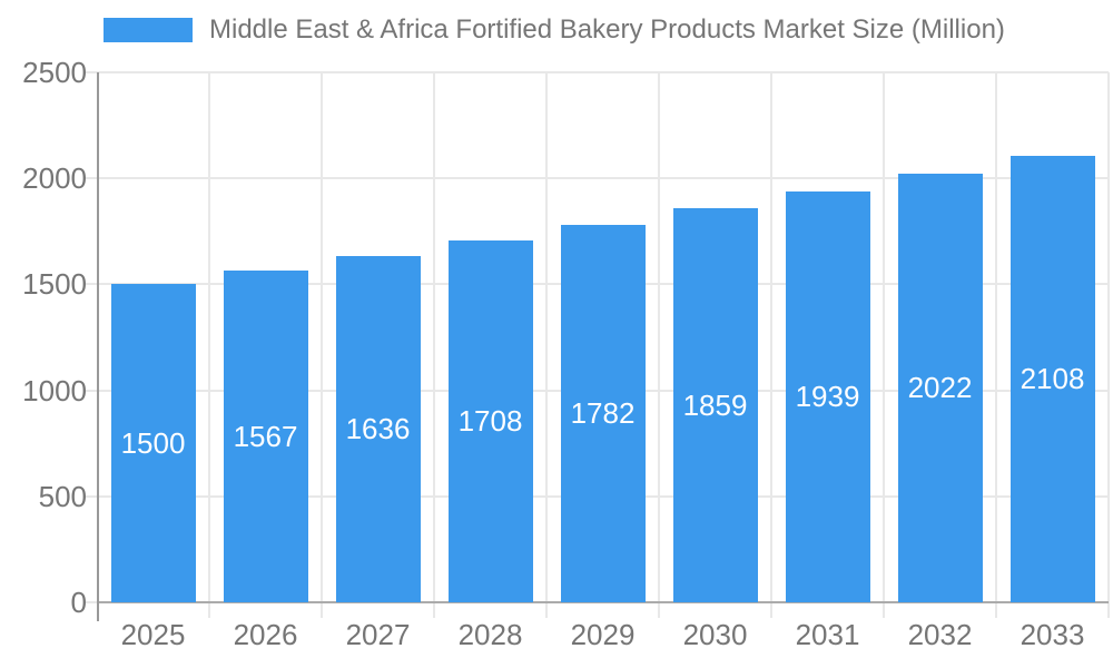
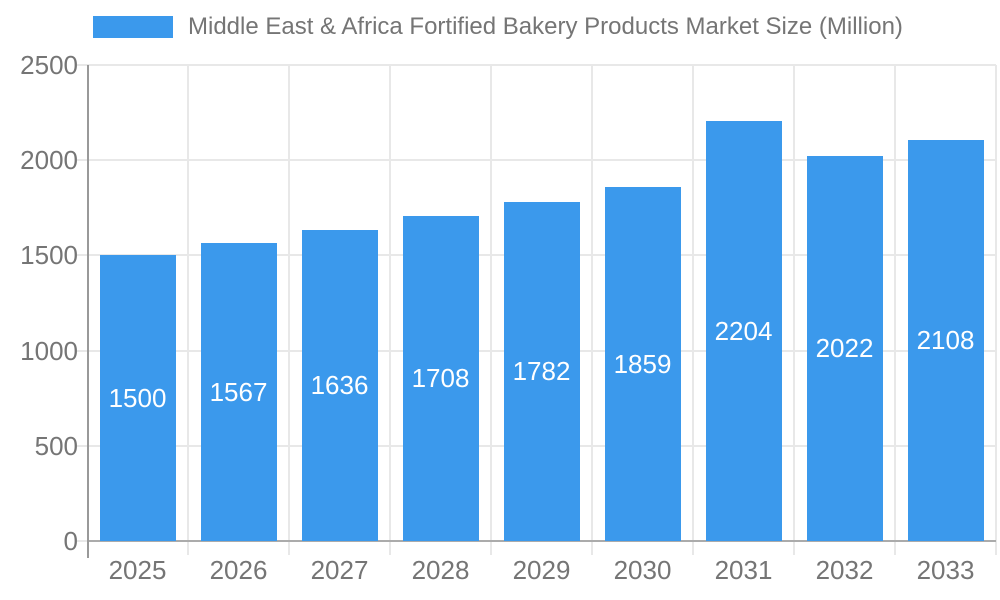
2031: 1939 -> 2204
